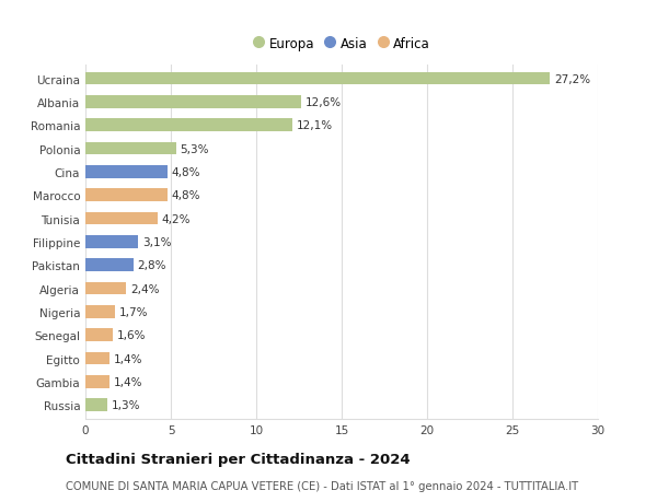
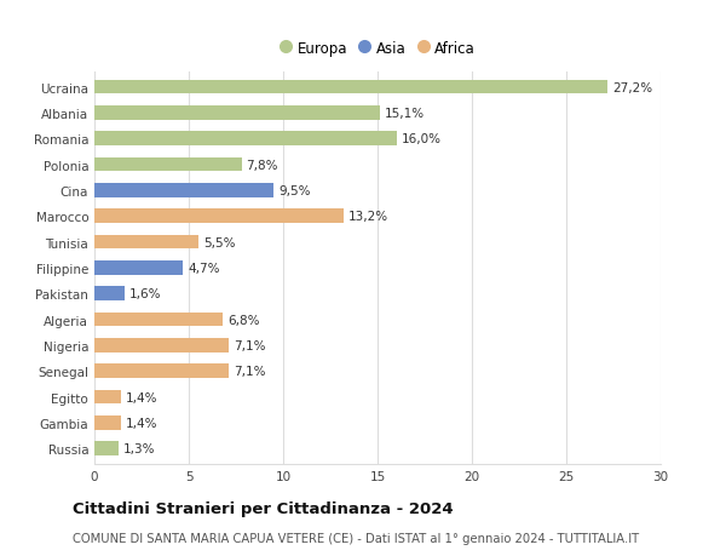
Albania: 12,6% -> 15,1%
Romania: 12,1% -> 16,0%
Polonia: 5,3% -> 7,8%
Cina: 4,8% -> 9,5%
Marocco: 4,8% -> 13,2%
Tunisia: 4,2% -> 5,5%
Filippine: 3,1% -> 4,7%
Pakistan: 2,8% -> 1,6%
Algeria: 2,4% -> 6,8%
Nigeria: 1,7% -> 7,1%
Senegal: 1,6% -> 7,1%
